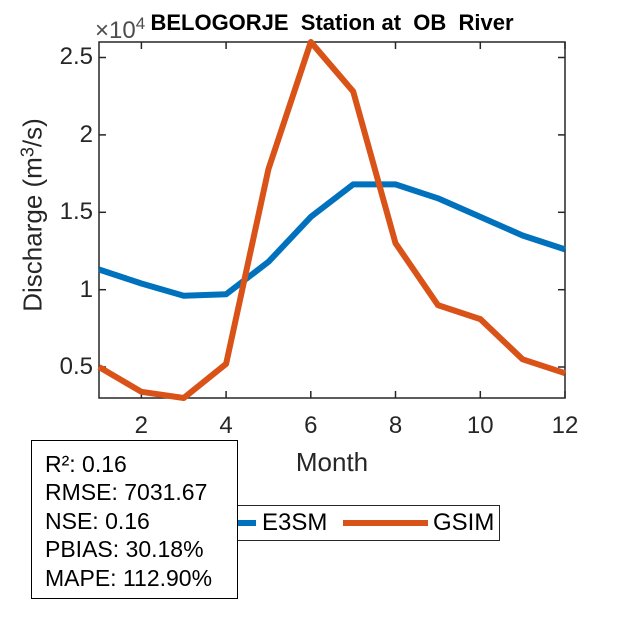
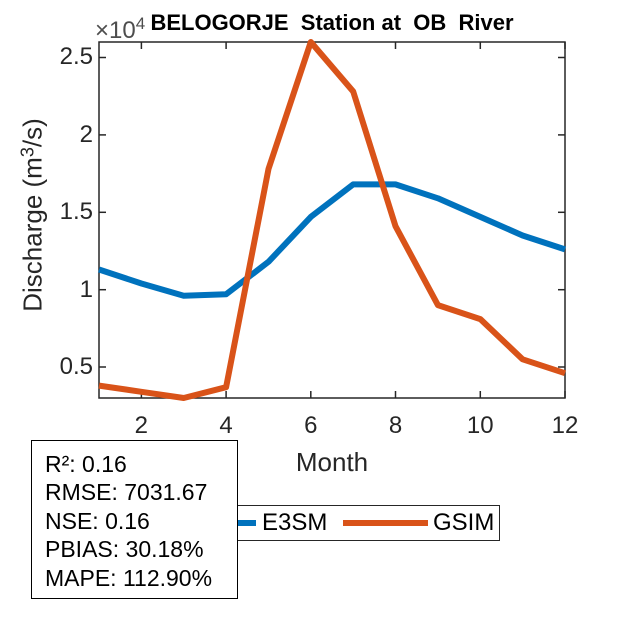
GSIM/1: 0.50 -> 0.38
GSIM/4: 0.52 -> 0.37
GSIM/8: 1.30 -> 1.41
